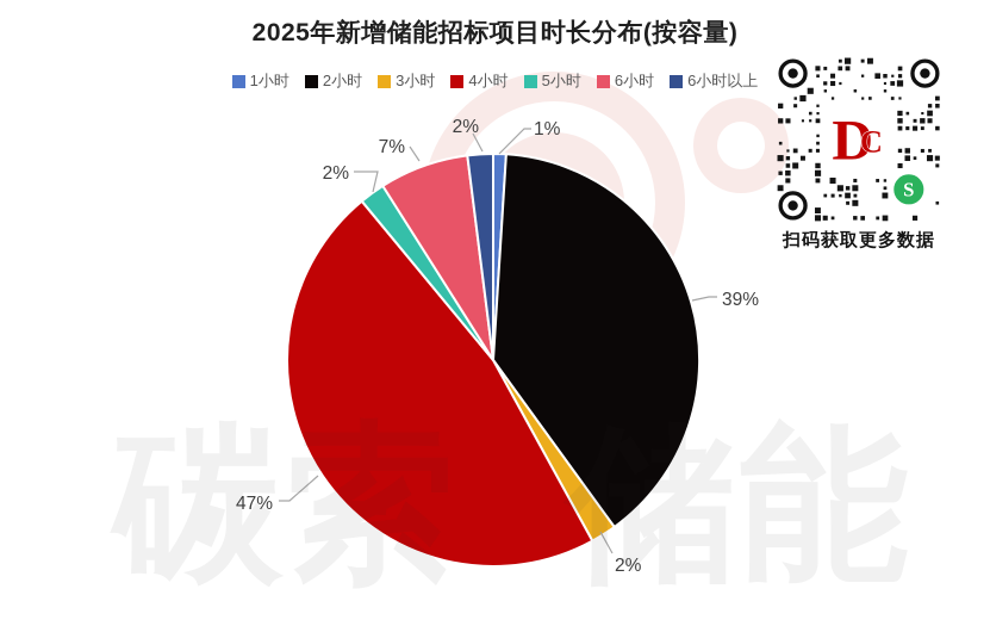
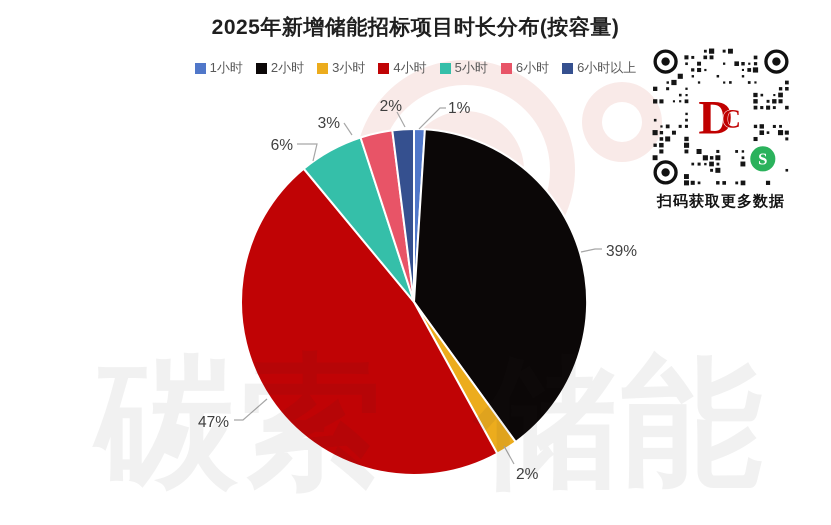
5小时: 2% -> 6%
6小时: 7% -> 3%
